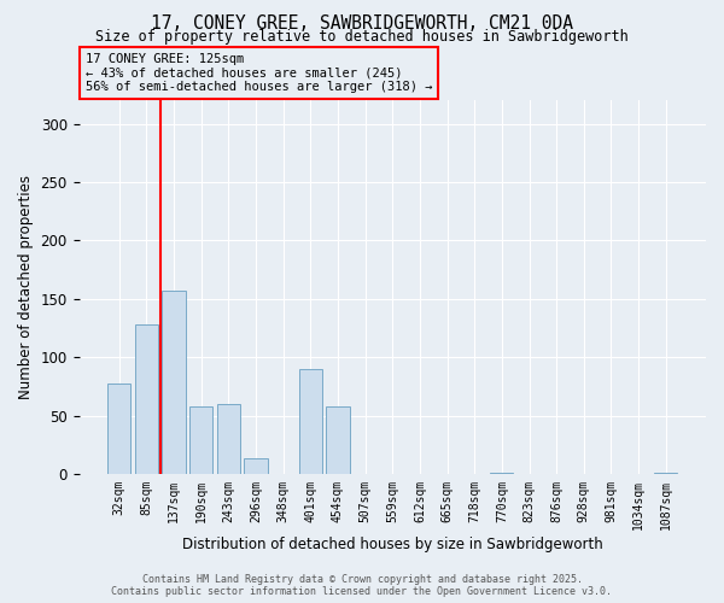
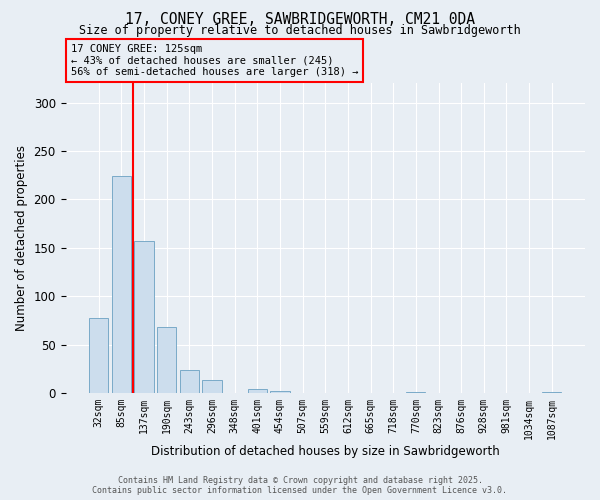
85sqm: 128 -> 224
190sqm: 58 -> 68
243sqm: 60 -> 24
401sqm: 90 -> 4
454sqm: 58 -> 2
